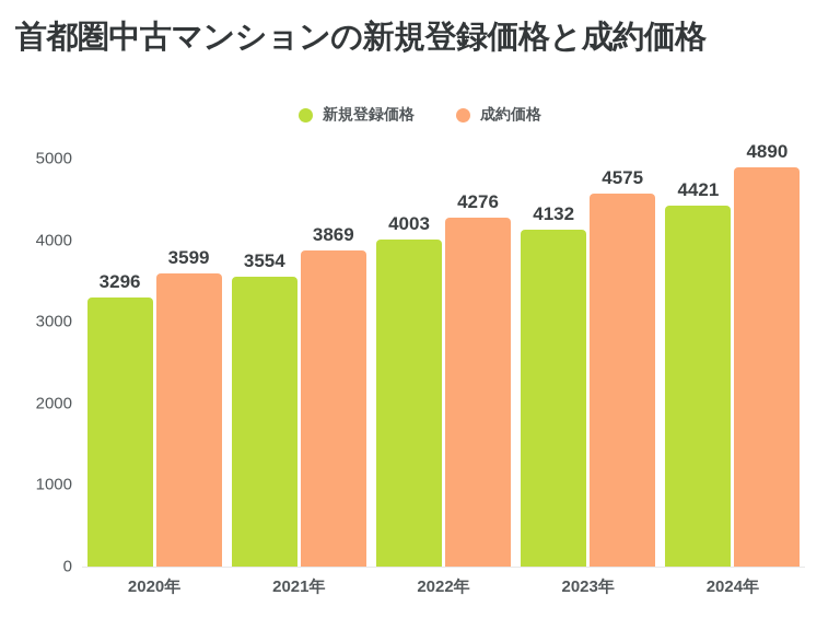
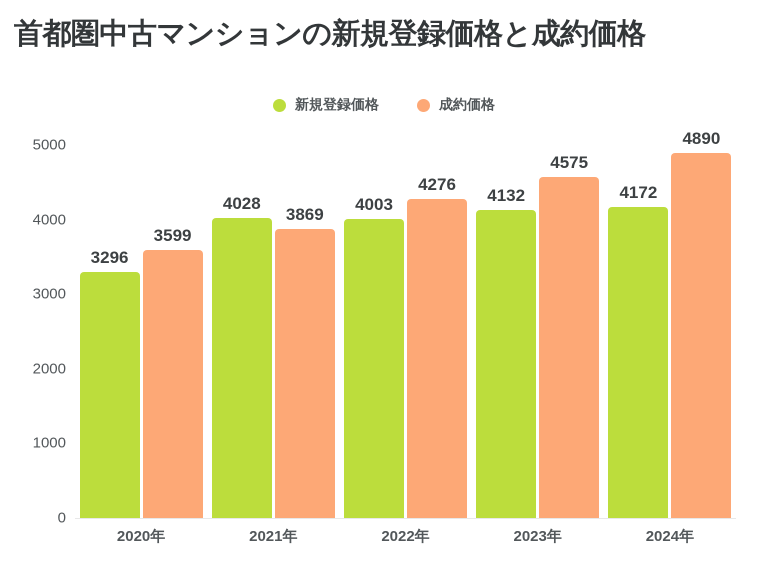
新規登録価格/2021年: 3554 -> 4028
新規登録価格/2024年: 4421 -> 4172
